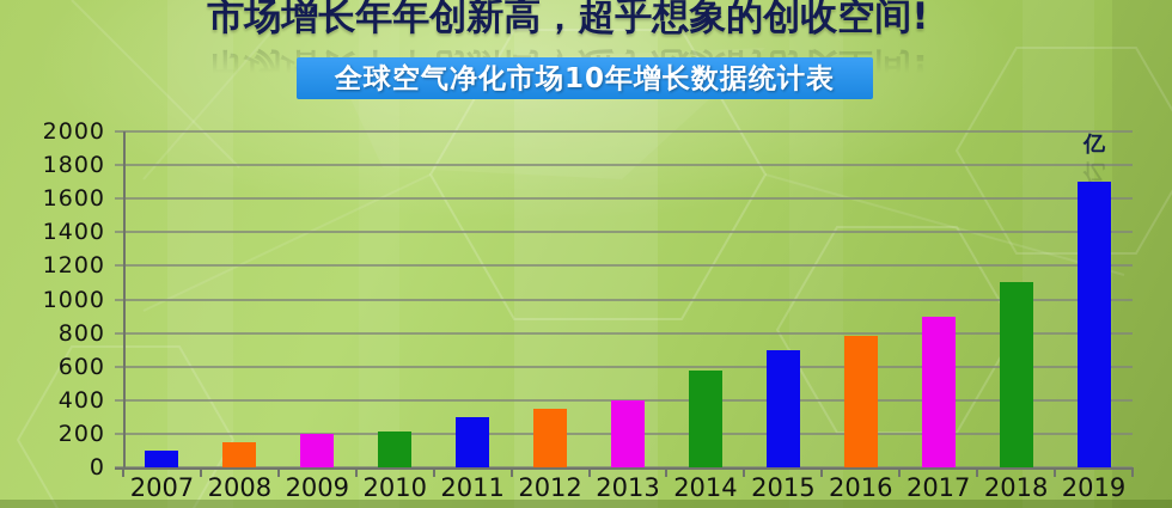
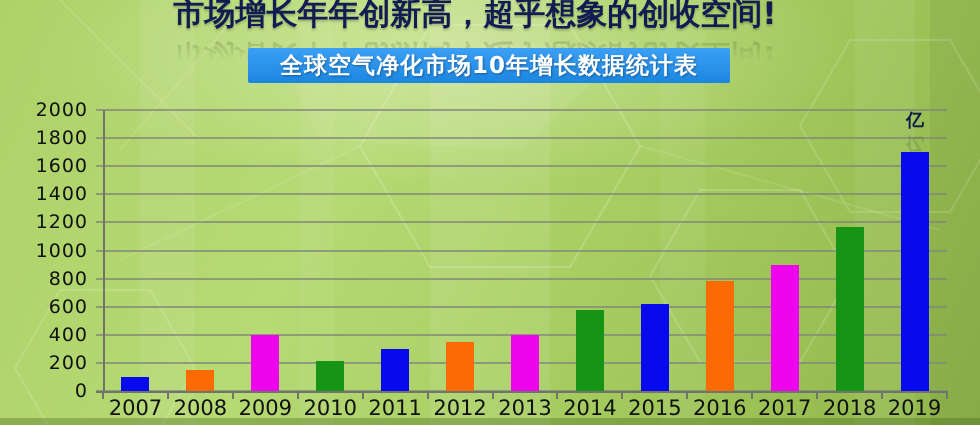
2009: 200 -> 400
2015: 700 -> 620
2018: 1100 -> 1170
